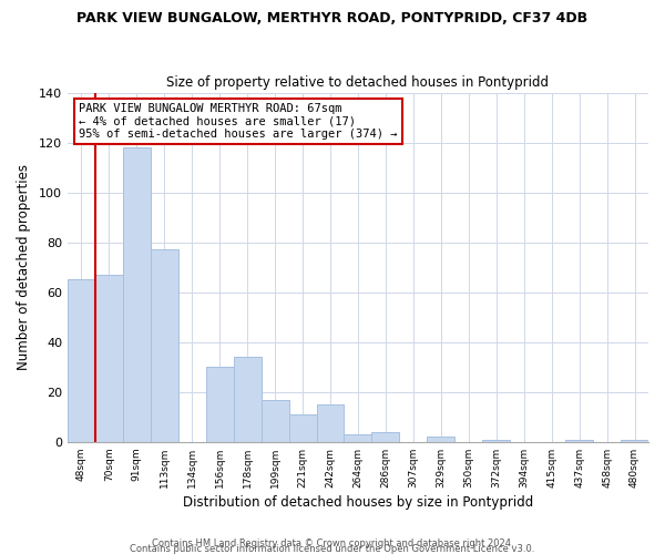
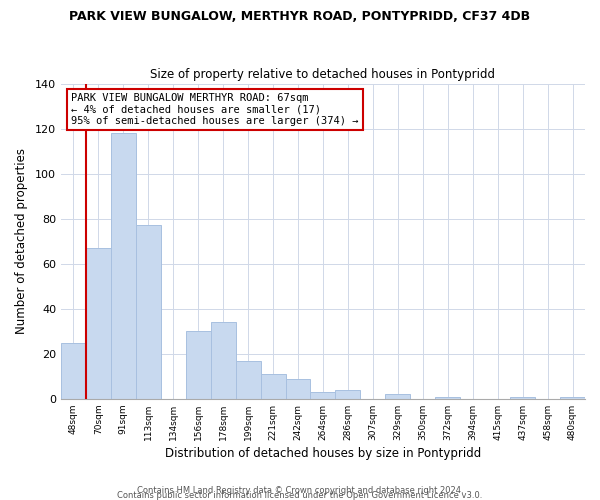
48sqm: 65 -> 25
242sqm: 15 -> 9
